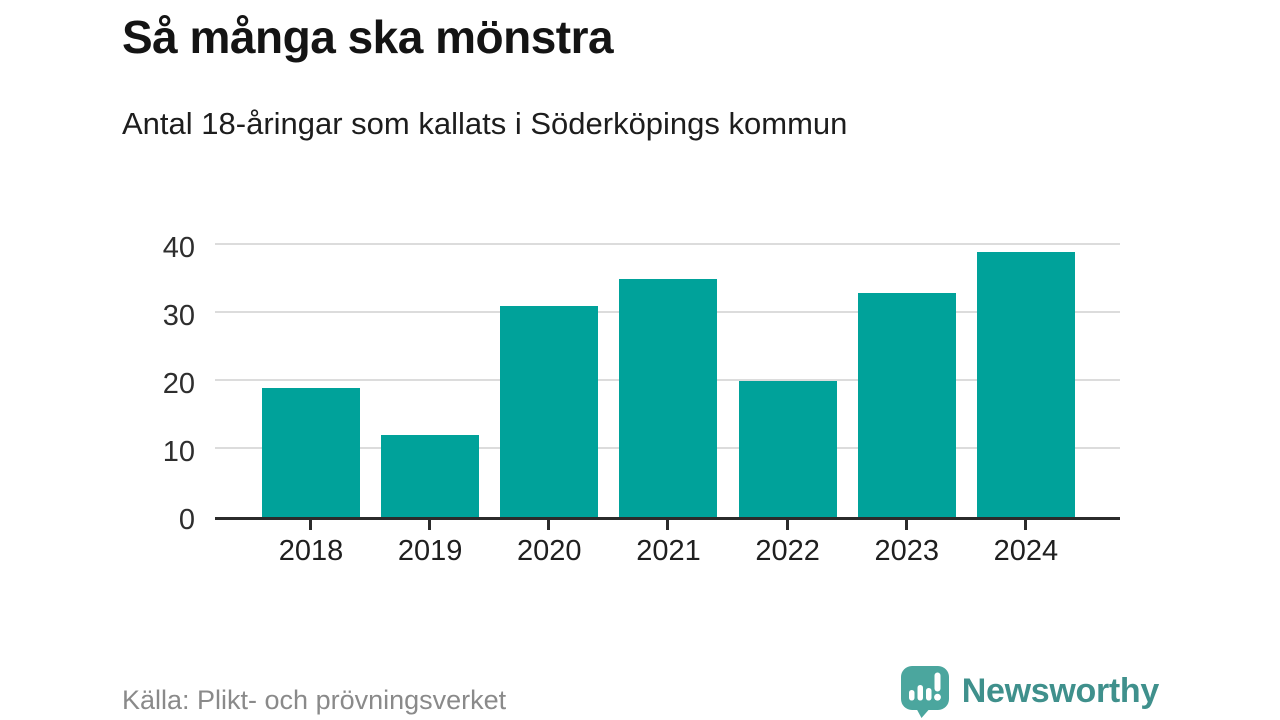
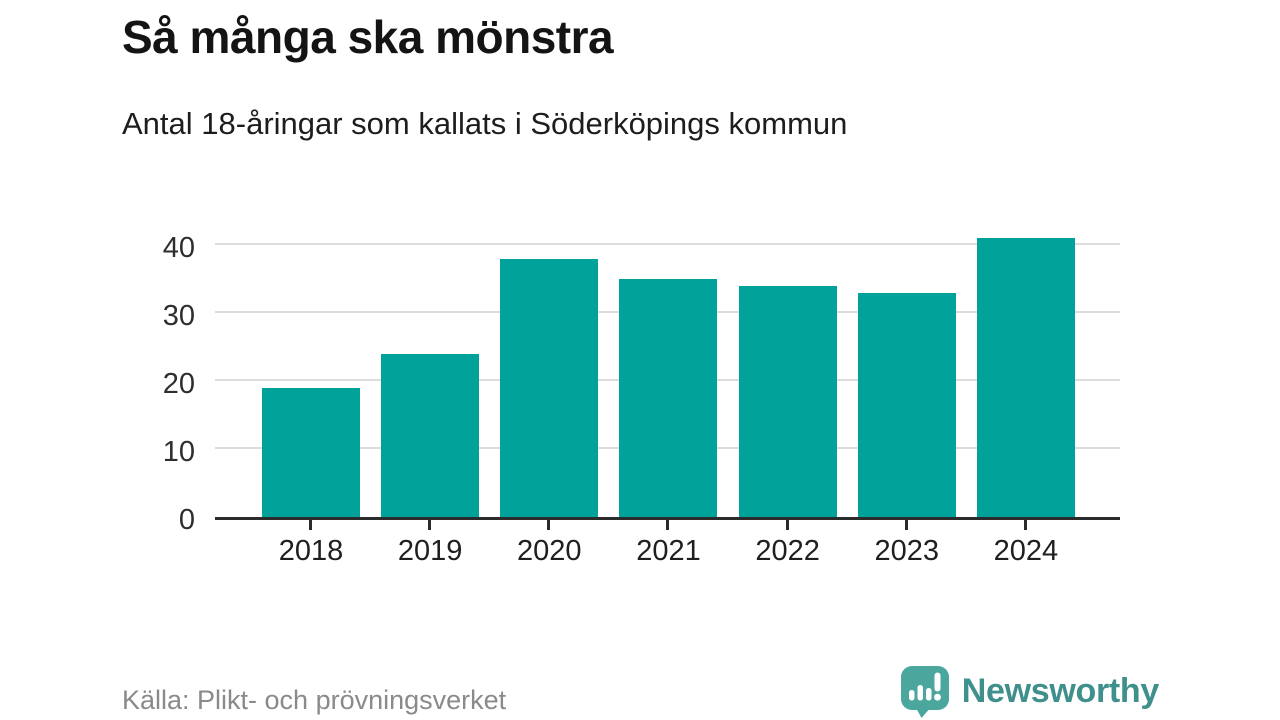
2019: 12 -> 24
2020: 31 -> 38
2022: 20 -> 34
2024: 39 -> 41
